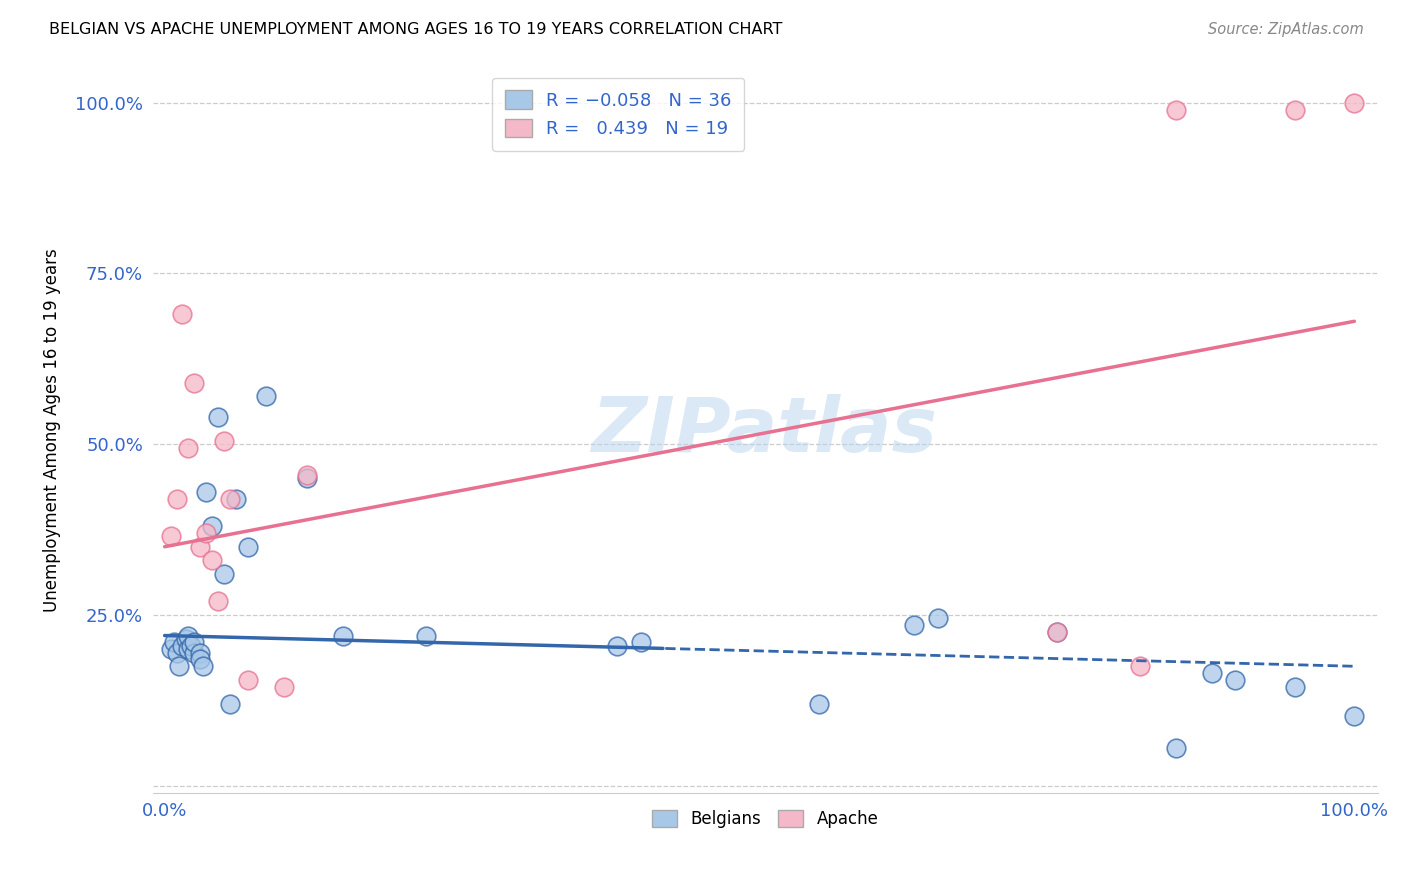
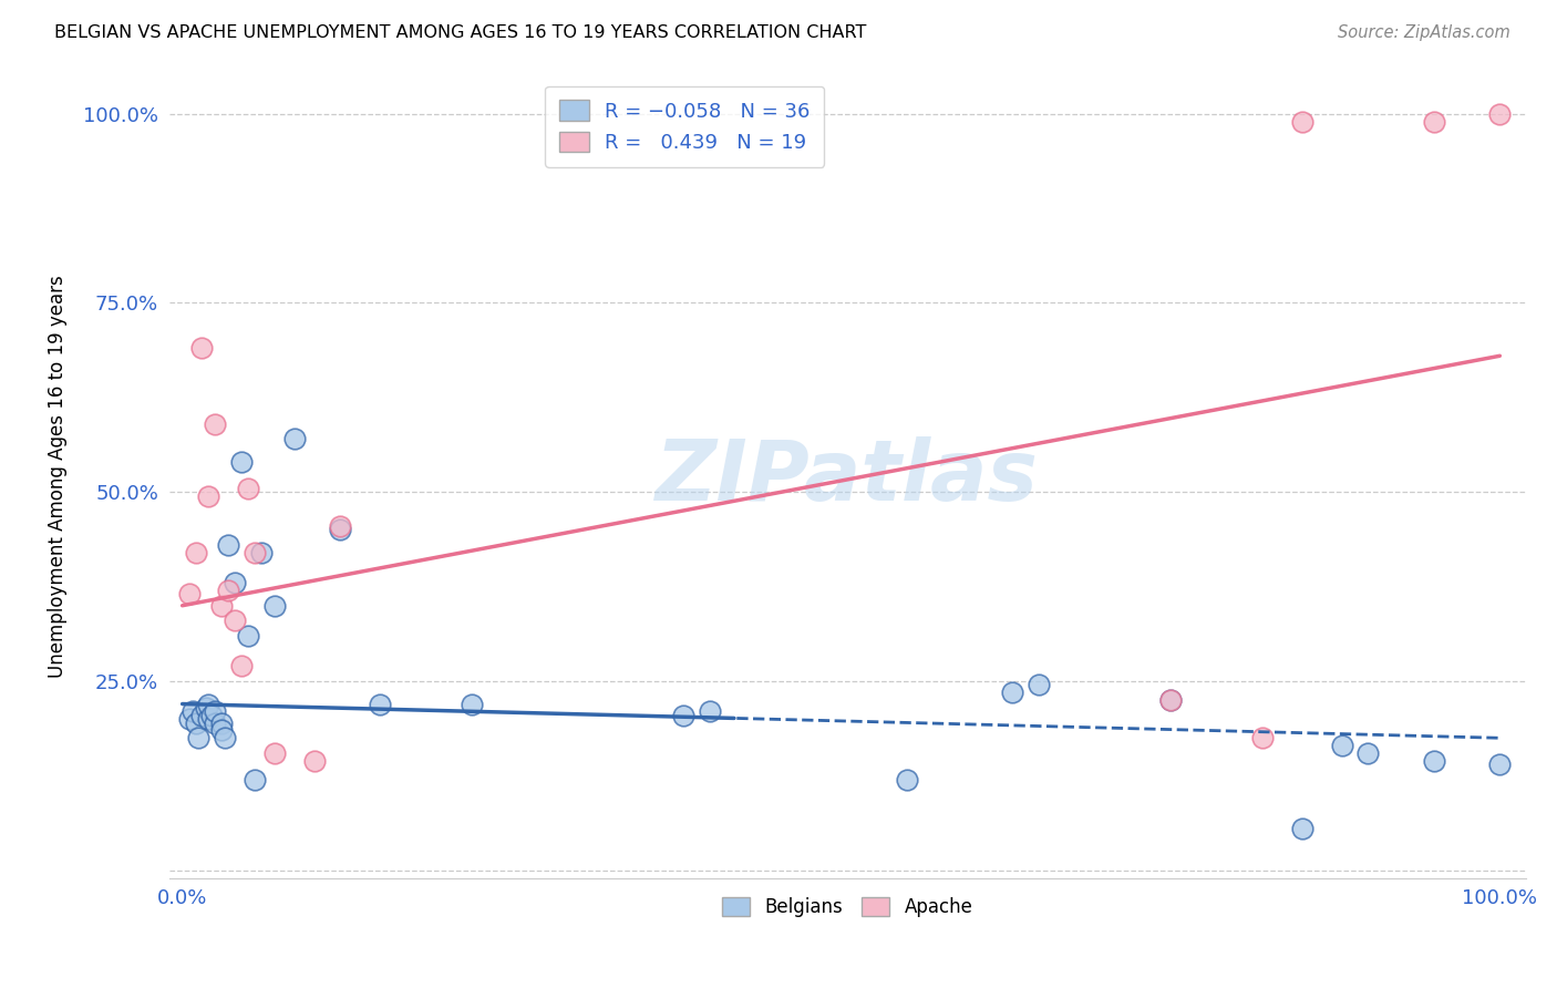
Belgians/100.0%: 10.2% -> 14.0%
